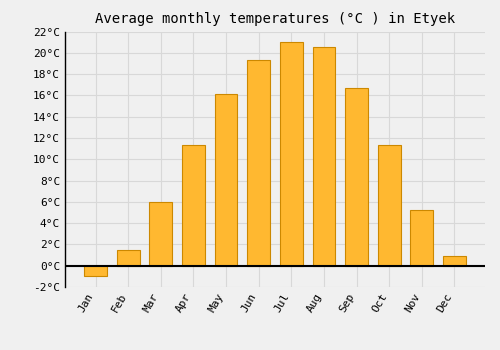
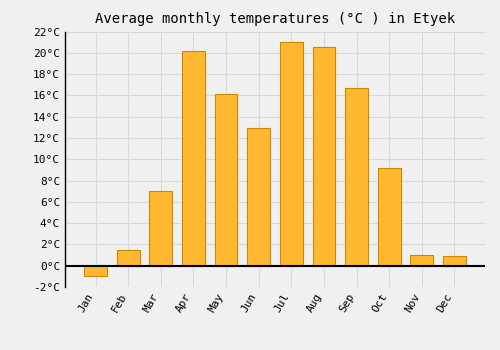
Mar: 6.0°C -> 7.0°C
Apr: 11.3°C -> 20.2°C
Jun: 19.3°C -> 12.9°C
Oct: 11.3°C -> 9.2°C
Nov: 5.2°C -> 1.0°C
